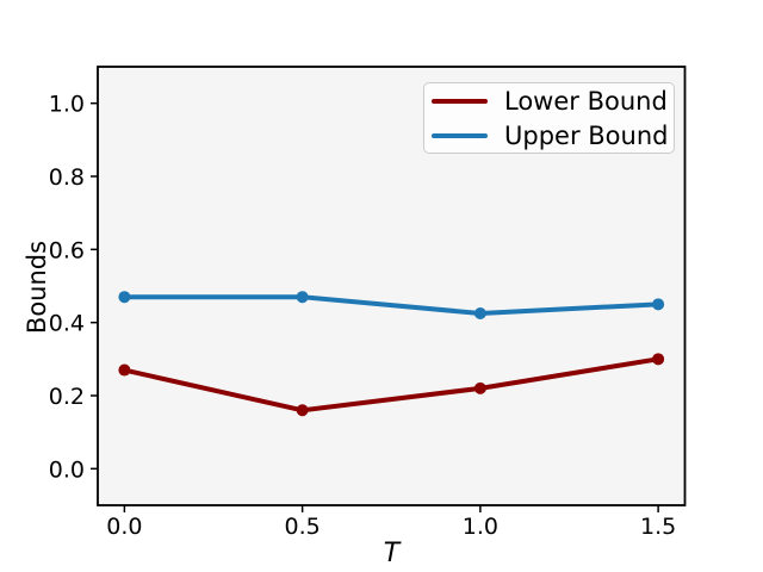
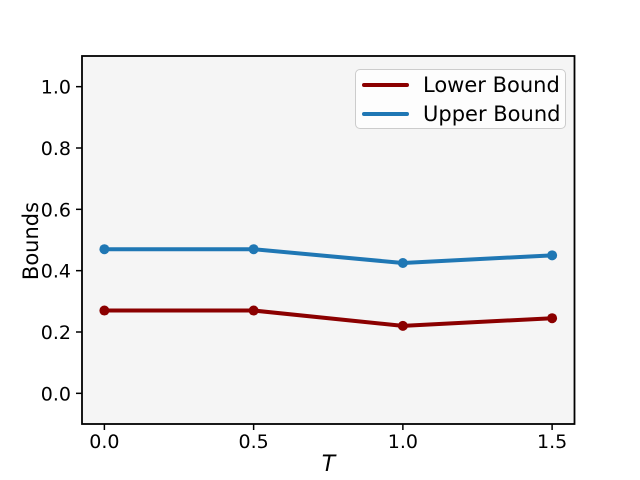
Lower Bound/0.5: 0.16 -> 0.27
Lower Bound/1.5: 0.30 -> 0.24
